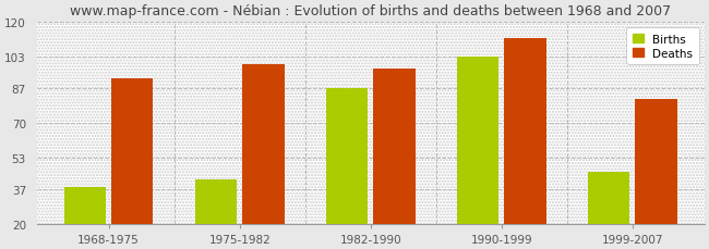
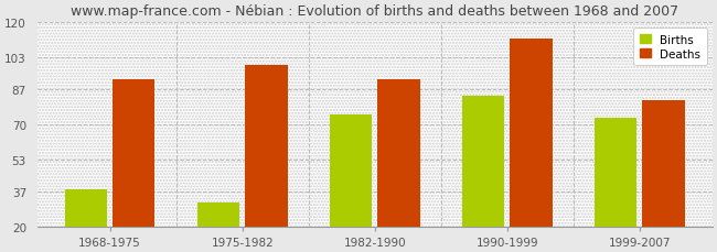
Births/1975-1982: 42 -> 32
Births/1982-1990: 87 -> 75
Deaths/1982-1990: 97 -> 92
Births/1990-1999: 103 -> 84
Births/1999-2007: 46 -> 73
